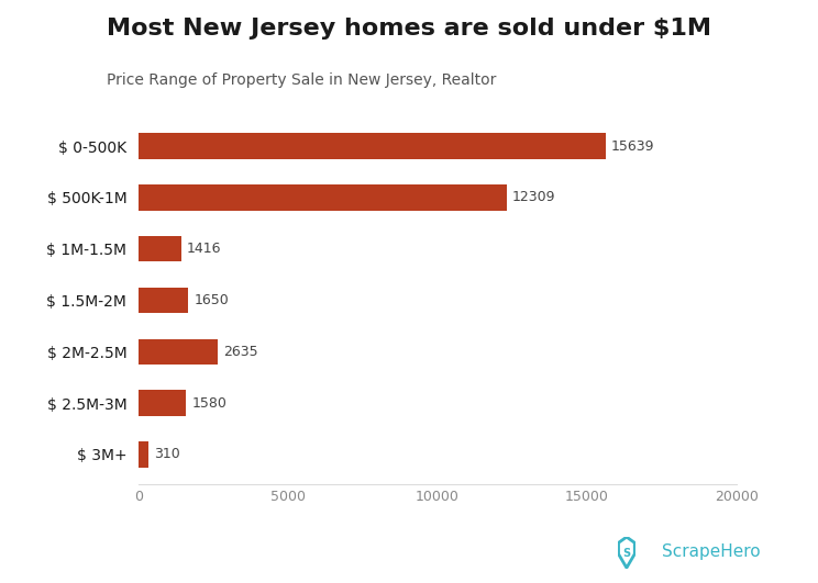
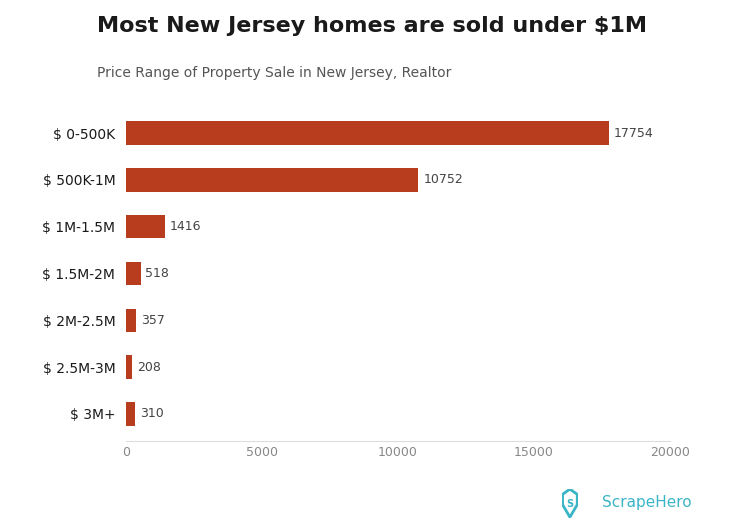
$ 0-500K: 15639 -> 17754
$ 500K-1M: 12309 -> 10752
$ 1.5M-2M: 1650 -> 518
$ 2M-2.5M: 2635 -> 357
$ 2.5M-3M: 1580 -> 208
